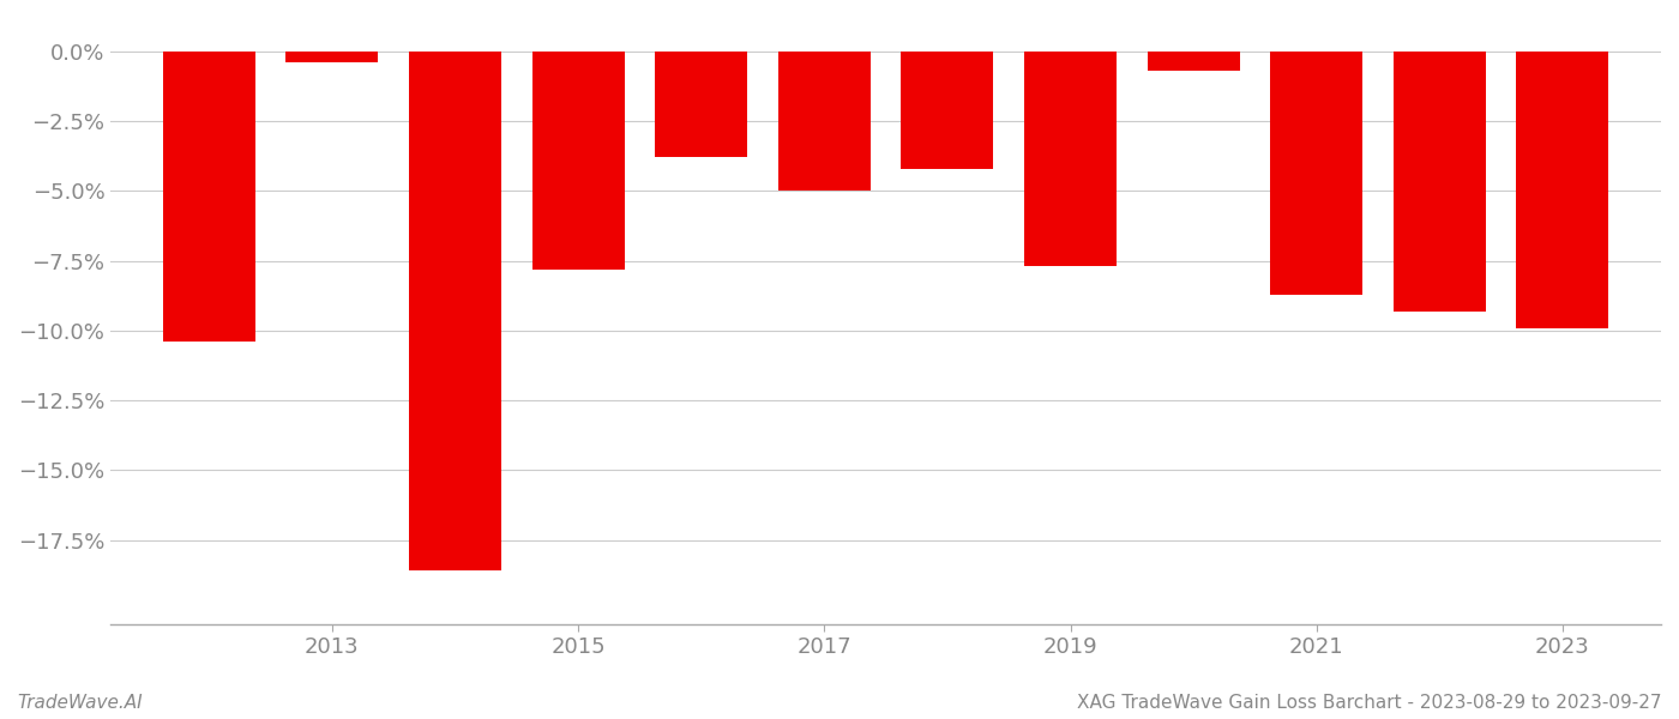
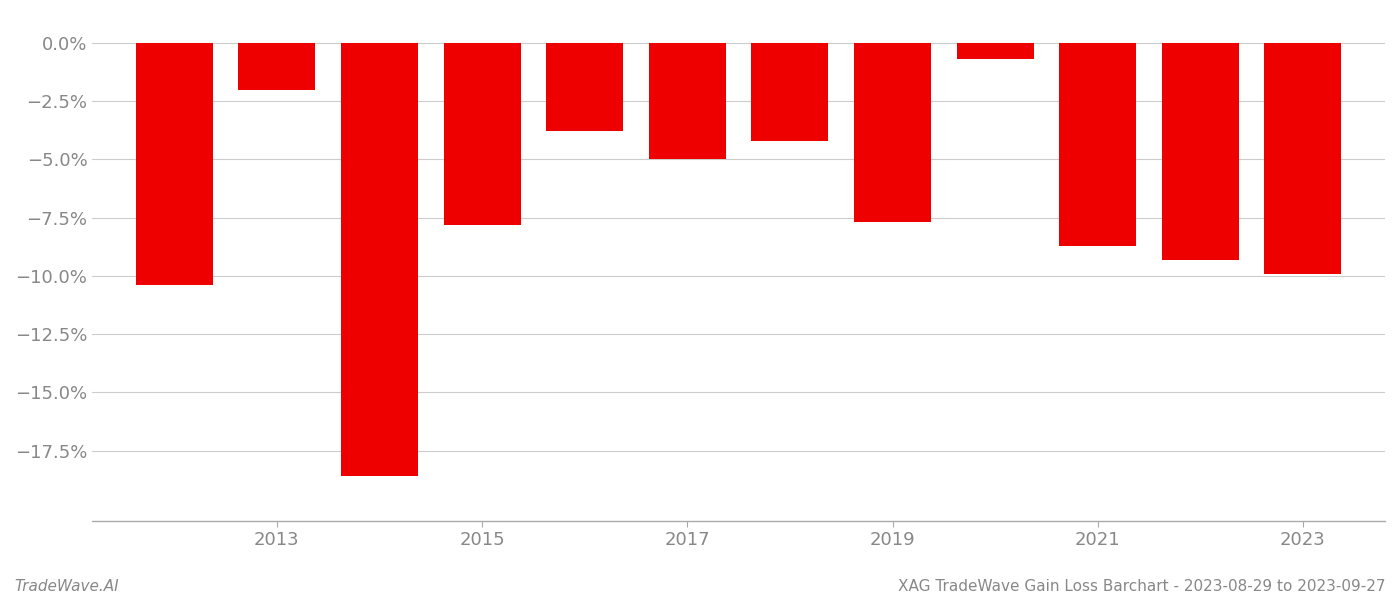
2013: -0.4% -> -2.0%
